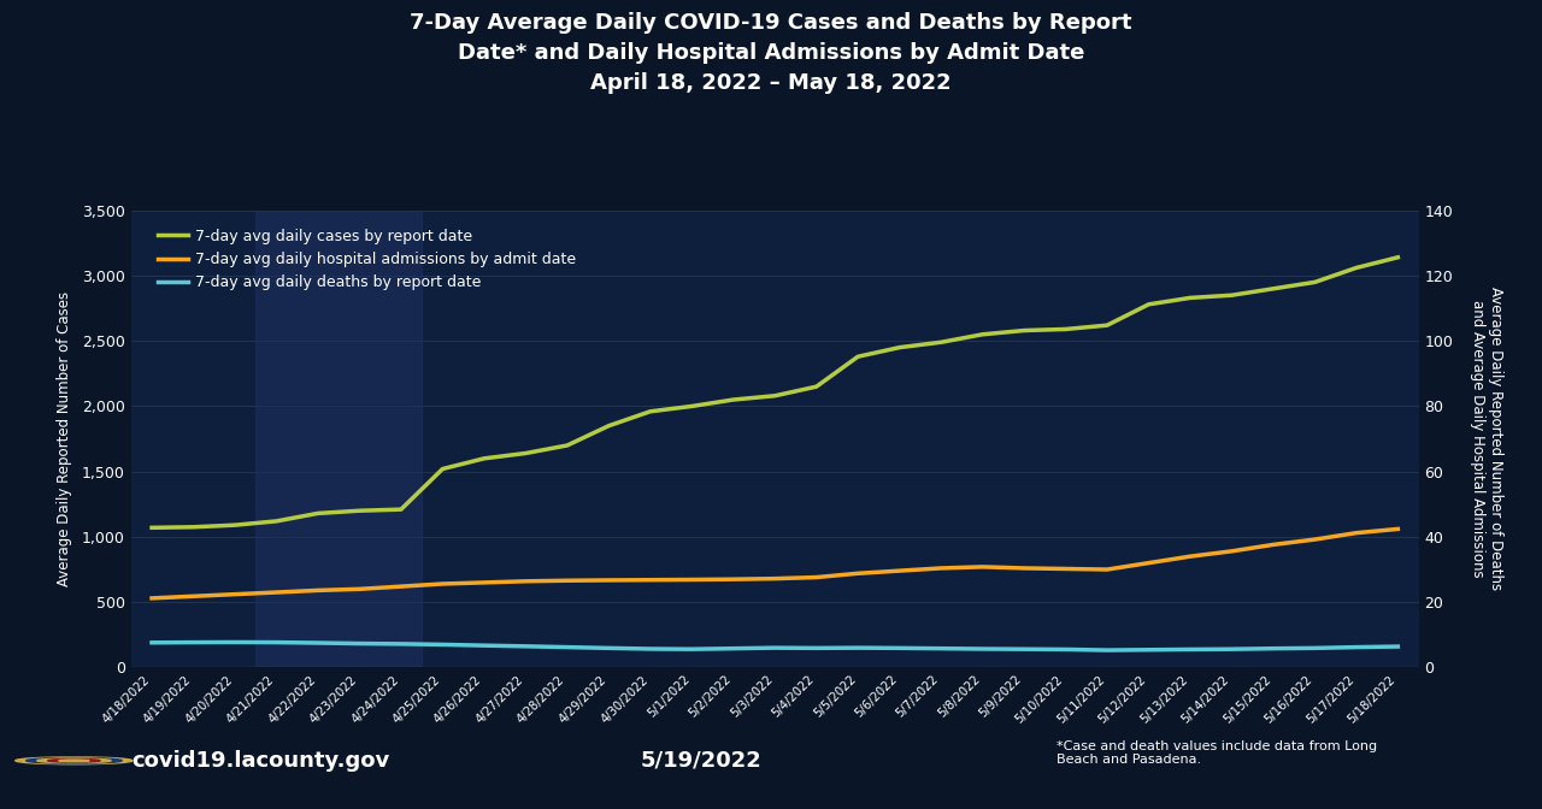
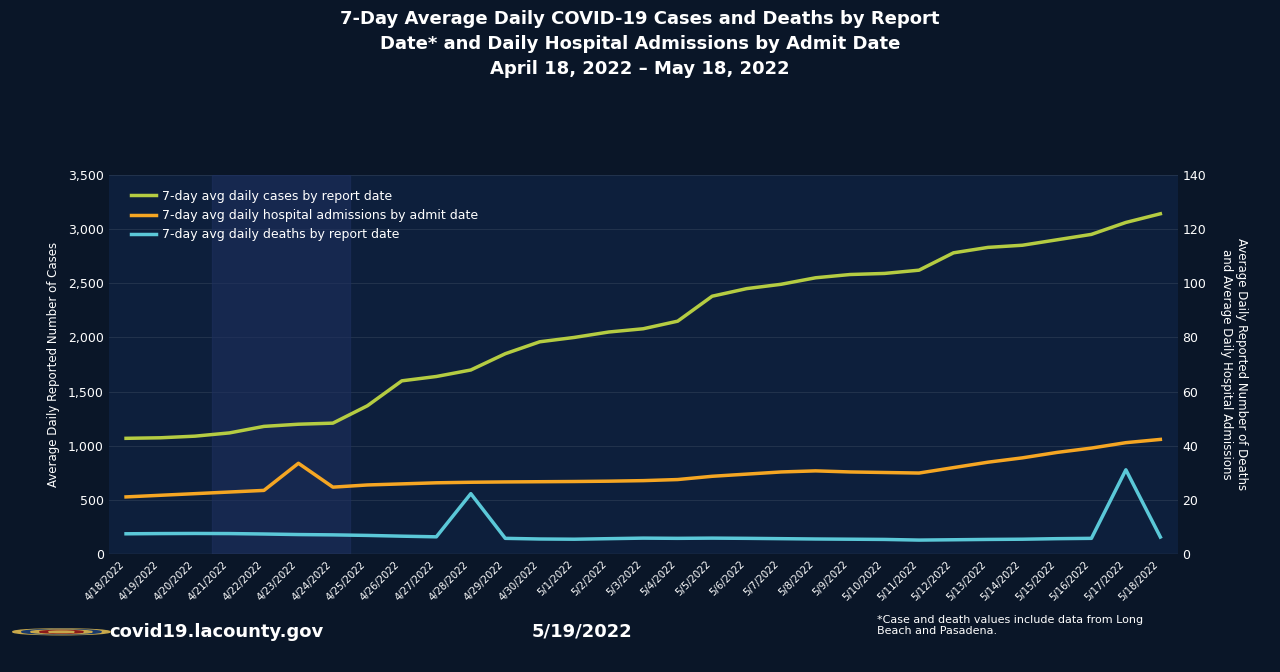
7-day avg daily hospital admissions by admit date/4/23/2022: 600 -> 840
7-day avg daily cases by report date/4/25/2022: 1,520 -> 1,370
7-day avg daily deaths by report date/4/28/2022: 160 -> 560
7-day avg daily deaths by report date/5/17/2022: 160 -> 780
